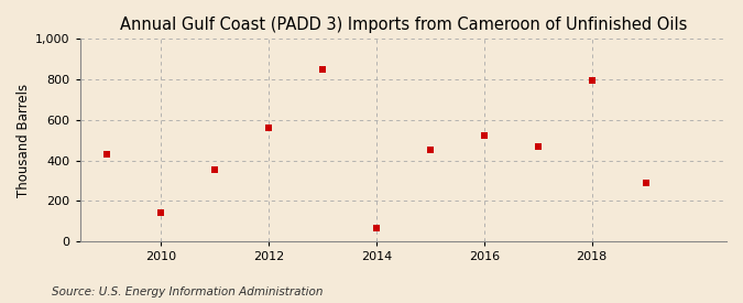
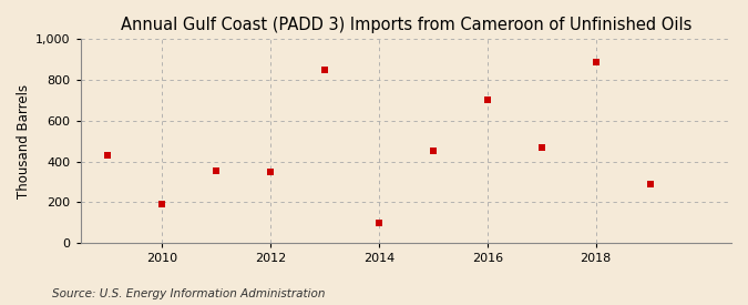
2010: 140 -> 190
2012: 560 -> 350
2014: 60 -> 100
2016: 520 -> 700
2018: 800 -> 890
